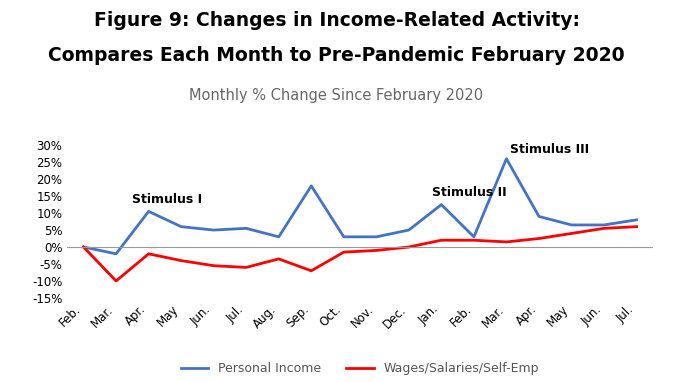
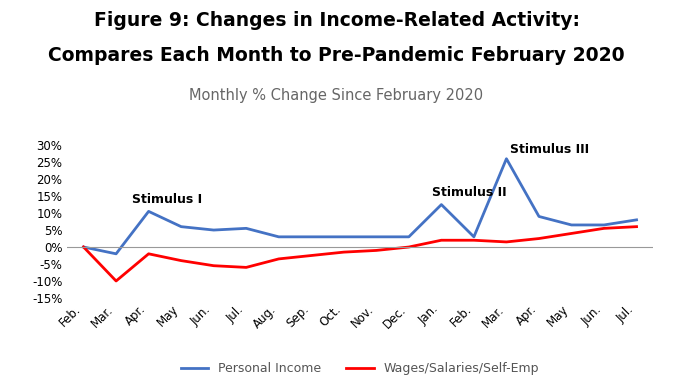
Personal Income/Sep.: 18.0% -> 3.0%
Wages/Salaries/Self-Emp/Sep.: -7.0% -> -2.5%
Personal Income/Dec.: 5.0% -> 3.0%
